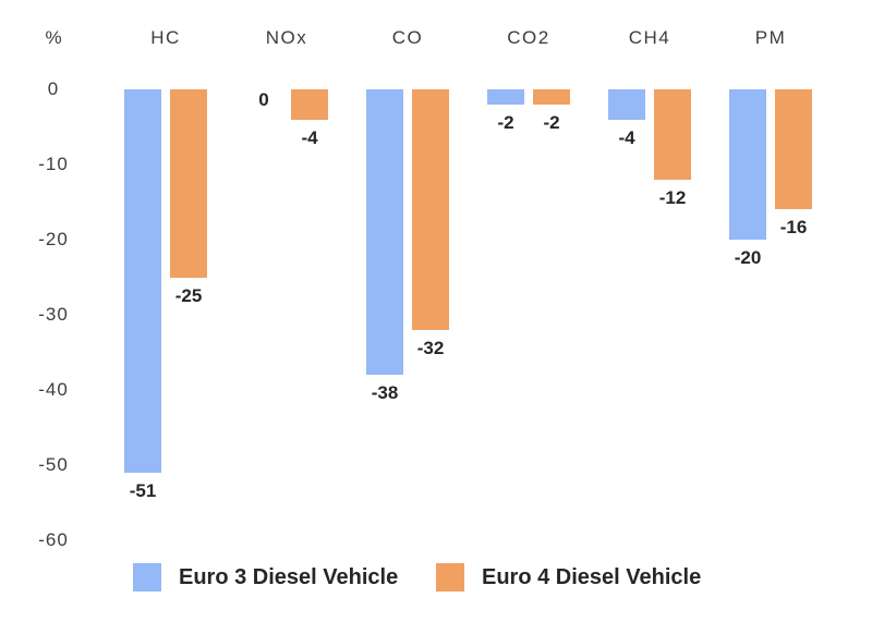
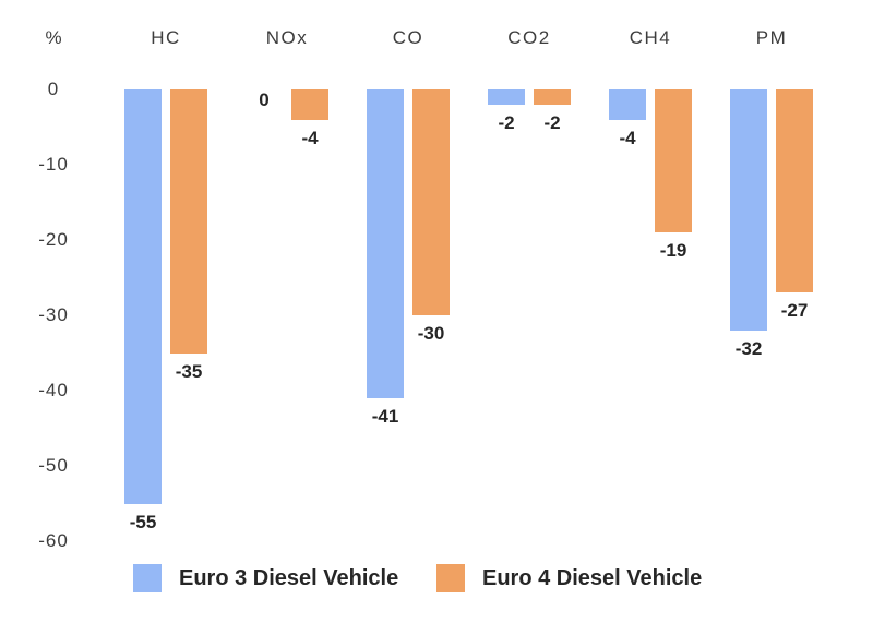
Euro 3 Diesel Vehicle/HC: -51 -> -55
Euro 4 Diesel Vehicle/HC: -25 -> -35
Euro 3 Diesel Vehicle/CO: -38 -> -41
Euro 4 Diesel Vehicle/CO: -32 -> -30
Euro 4 Diesel Vehicle/CH4: -12 -> -19
Euro 3 Diesel Vehicle/PM: -20 -> -32
Euro 4 Diesel Vehicle/PM: -16 -> -27
